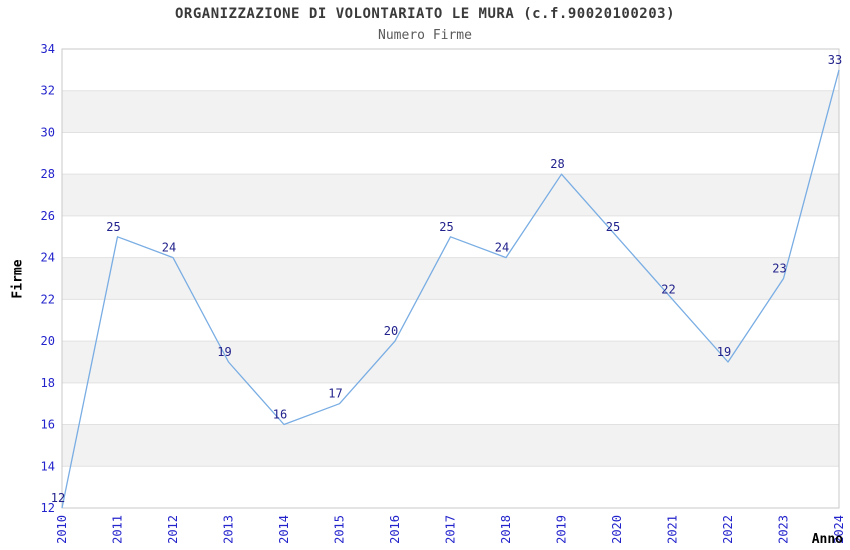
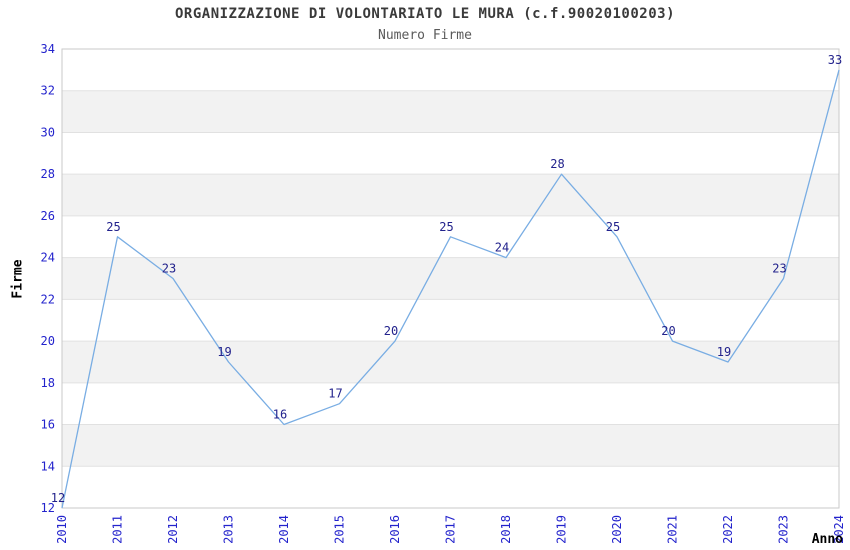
2012: 24 -> 23
2021: 22 -> 20
